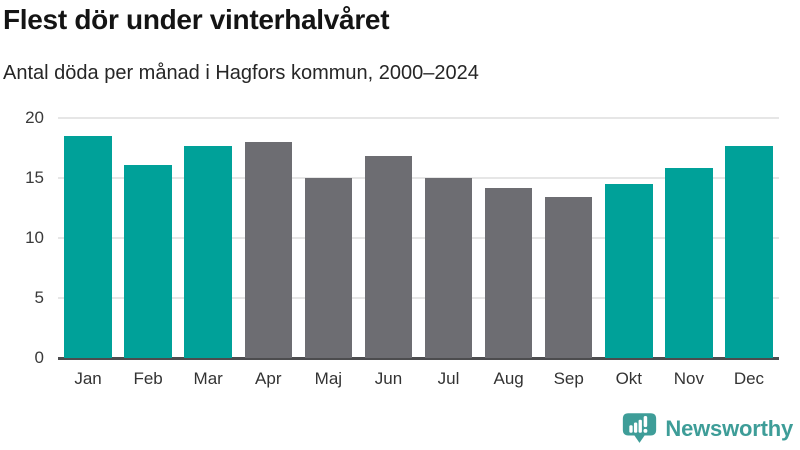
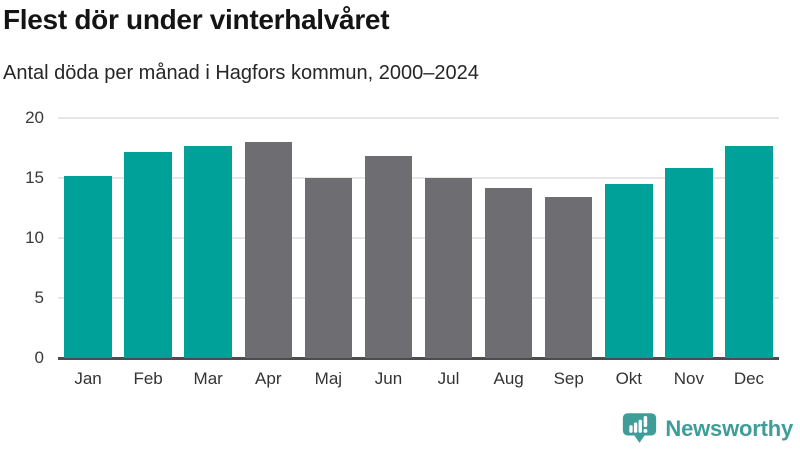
Jan: 18.5 -> 15.2
Feb: 16.1 -> 17.2
